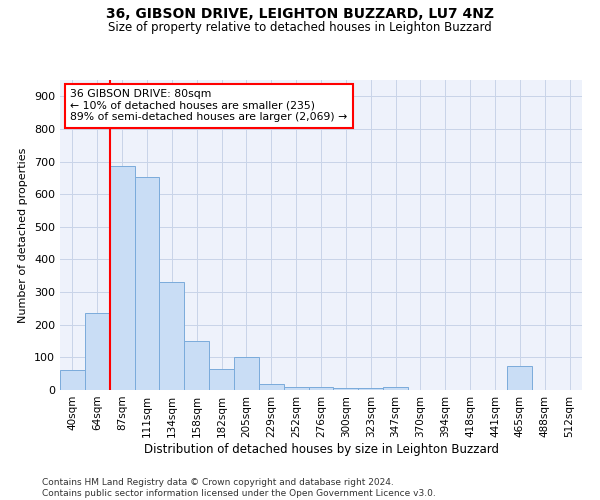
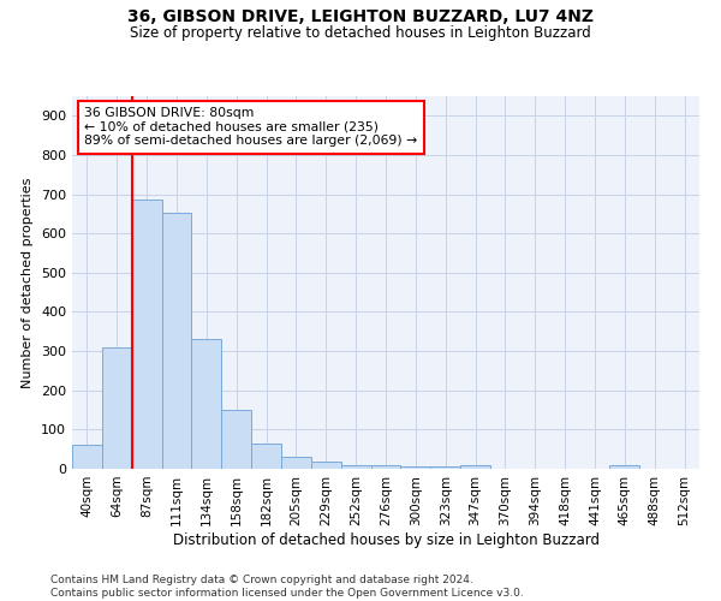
64sqm: 235 -> 310
205sqm: 100 -> 30
465sqm: 75 -> 8
